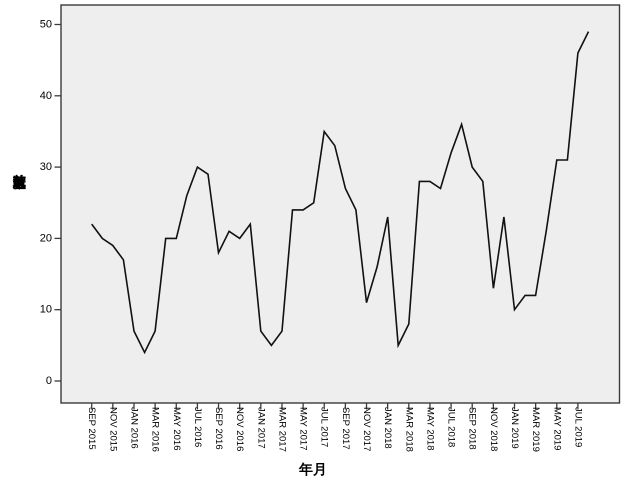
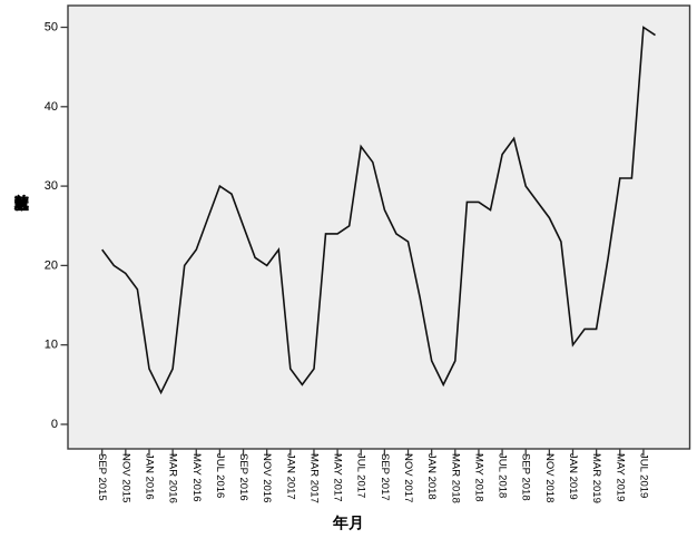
MAY 2016: 20 -> 22
SEP 2016: 18 -> 25
NOV 2017: 11 -> 23
JAN 2018: 23 -> 8
JUL 2018: 32 -> 34
NOV 2018: 13 -> 26
JUL 2019: 46 -> 50
